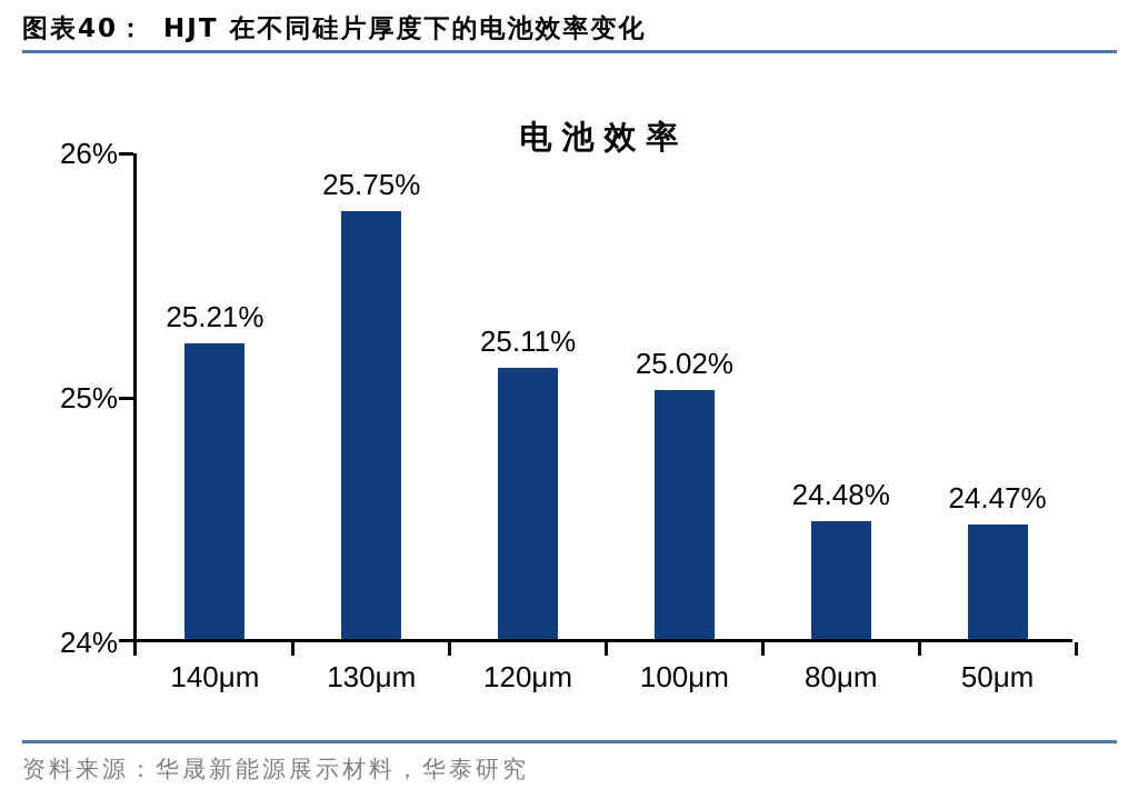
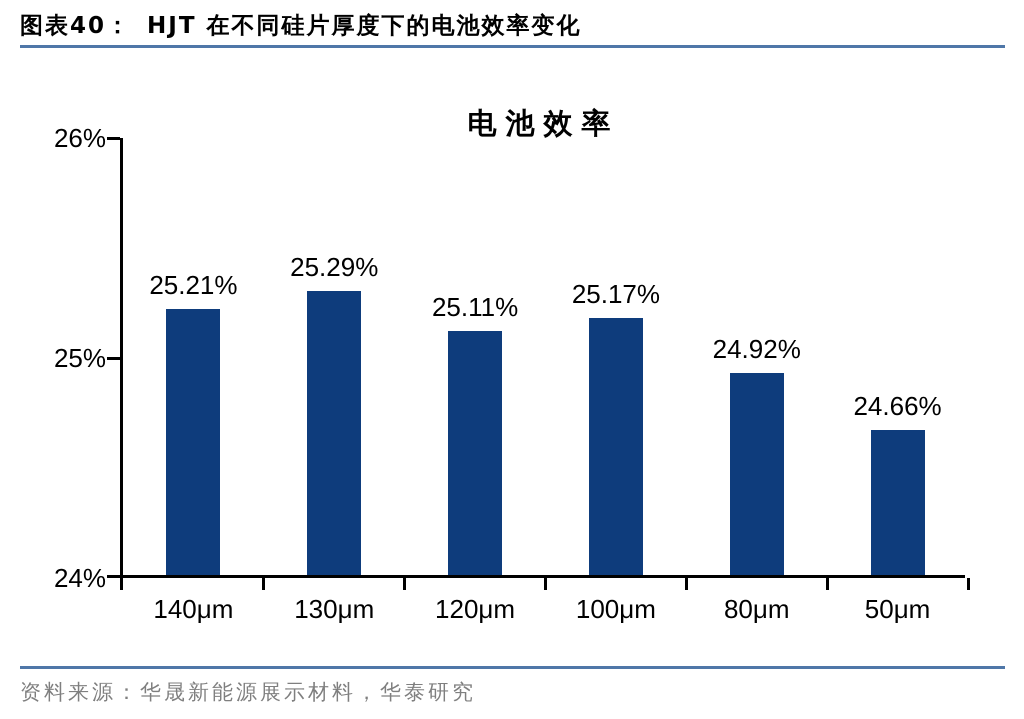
130μm: 25.75% -> 25.29%
100μm: 25.02% -> 25.17%
80μm: 24.48% -> 24.92%
50μm: 24.47% -> 24.66%
